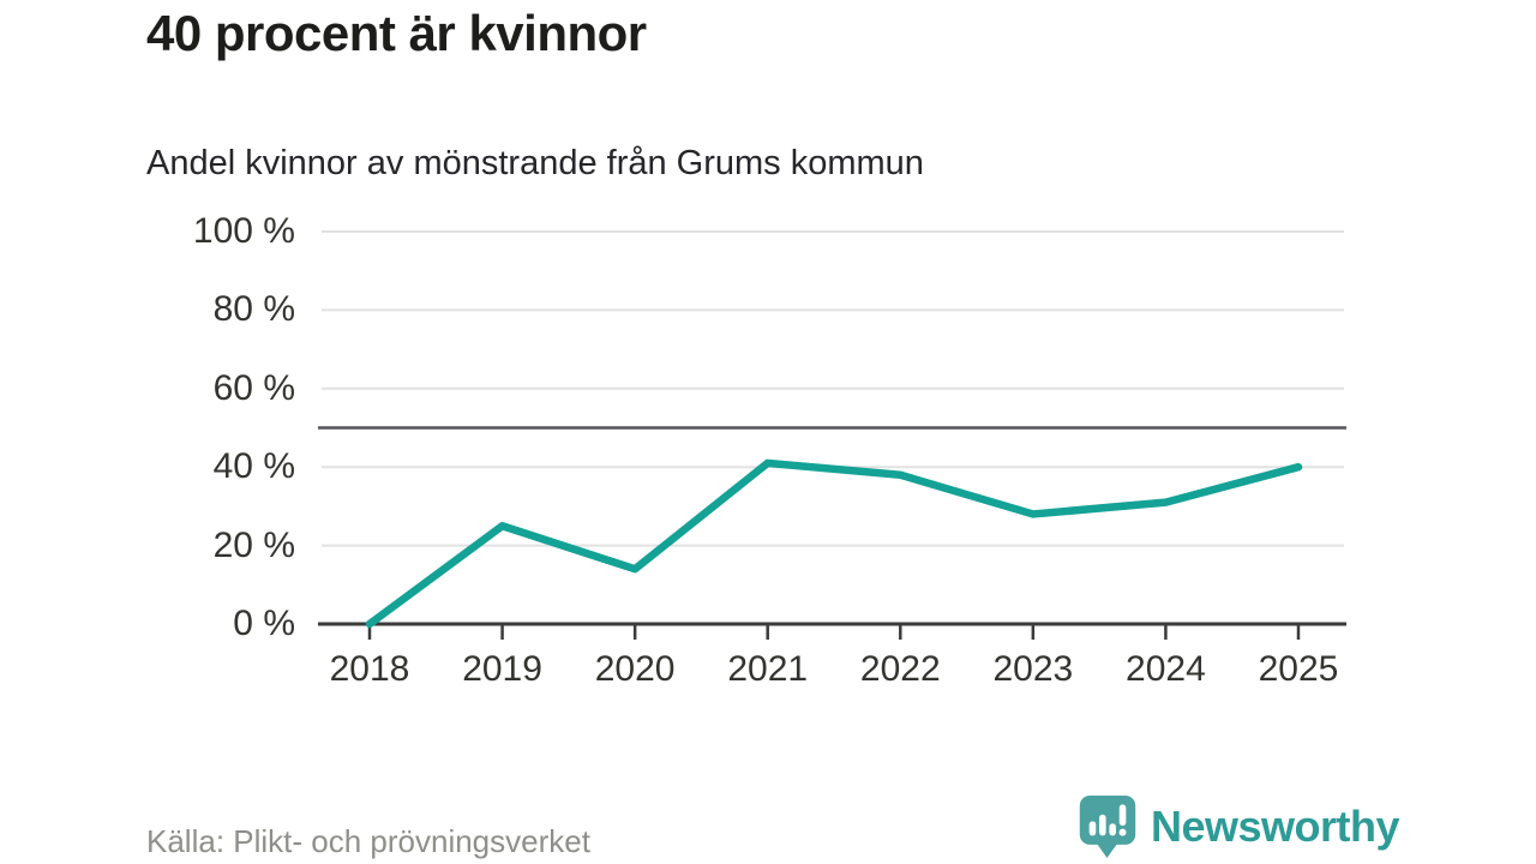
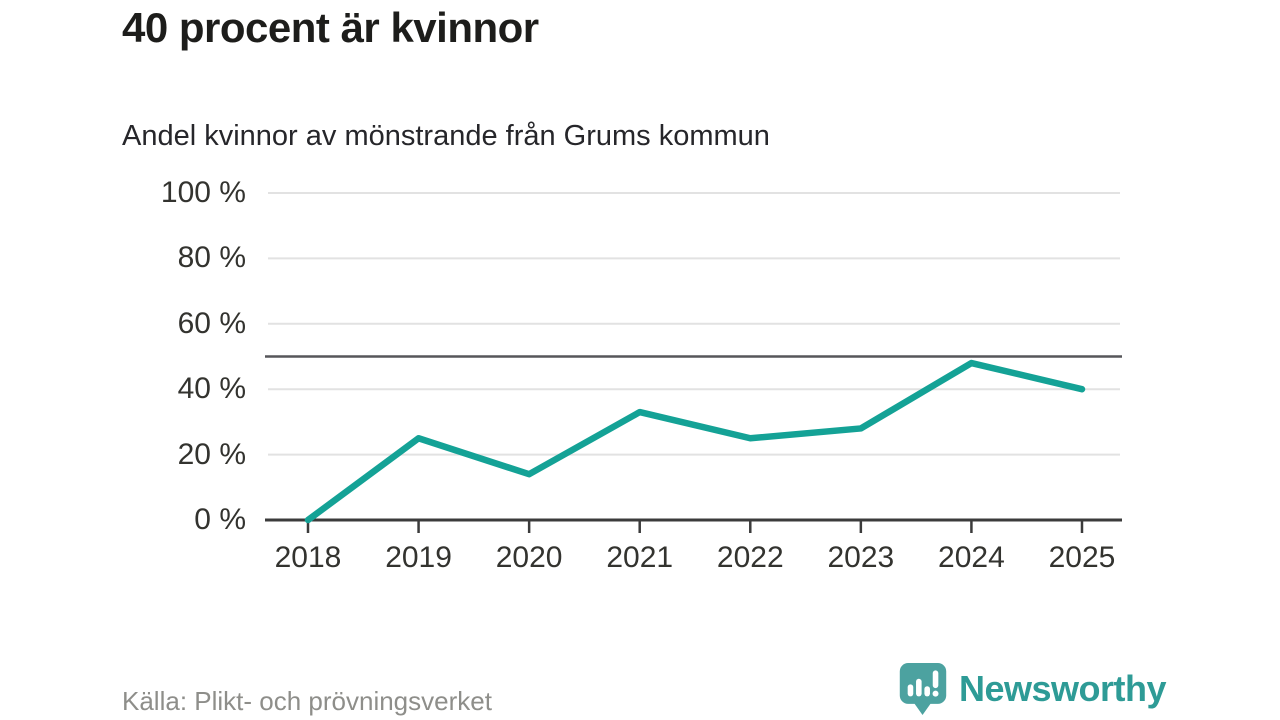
2021: 41% -> 33%
2022: 38% -> 25%
2024: 31% -> 48%
